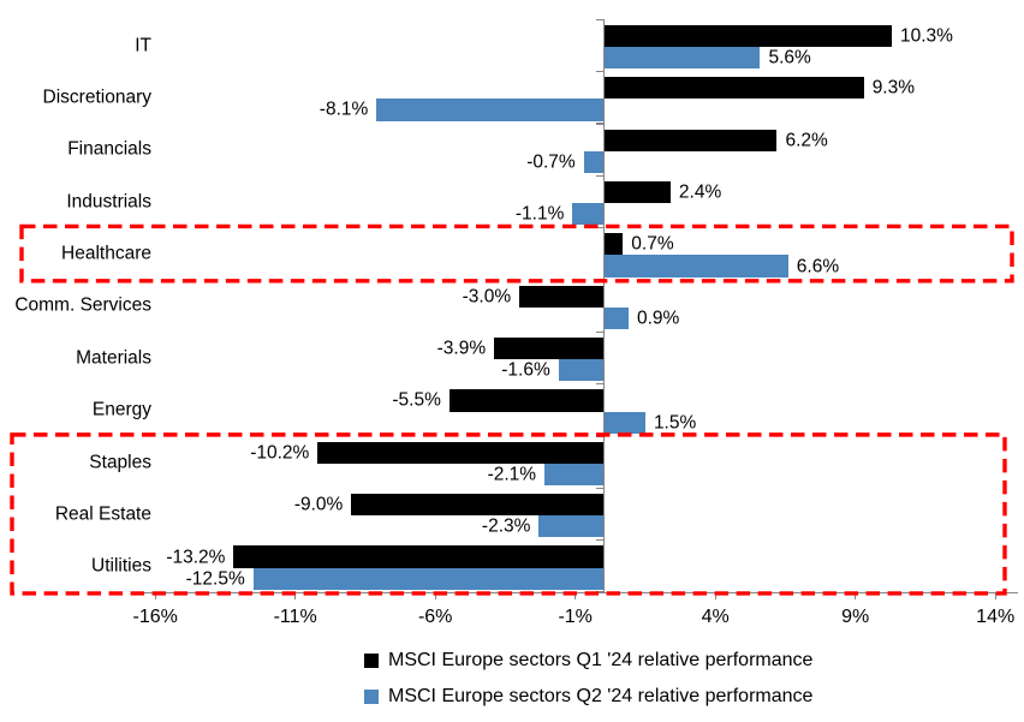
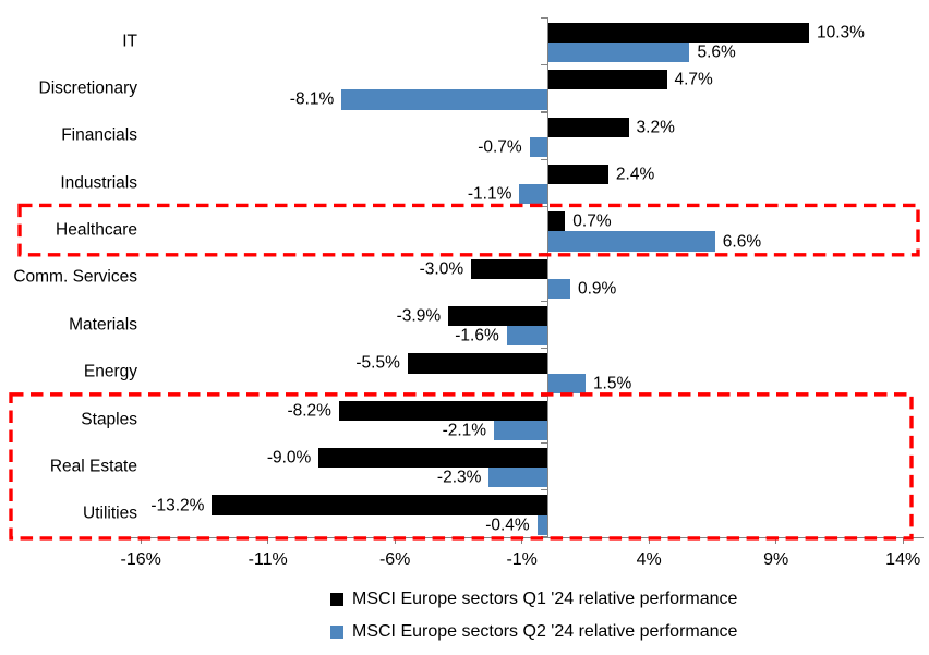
MSCI Europe sectors Q1 '24 relative performance/Discretionary: 9.3% -> 4.7%
MSCI Europe sectors Q1 '24 relative performance/Financials: 6.2% -> 3.2%
MSCI Europe sectors Q1 '24 relative performance/Staples: -10.2% -> -8.2%
MSCI Europe sectors Q2 '24 relative performance/Utilities: -12.5% -> -0.4%
